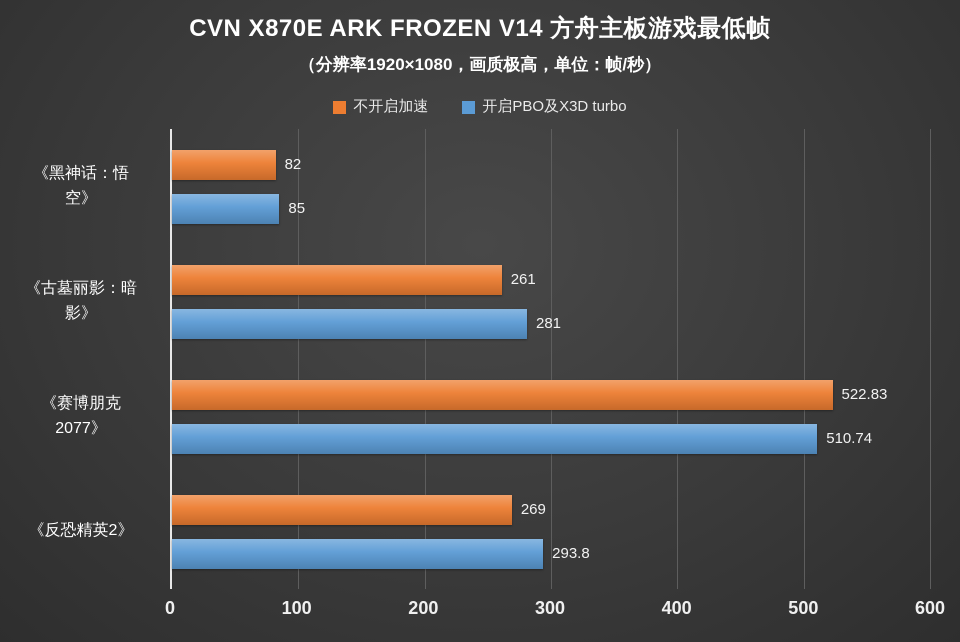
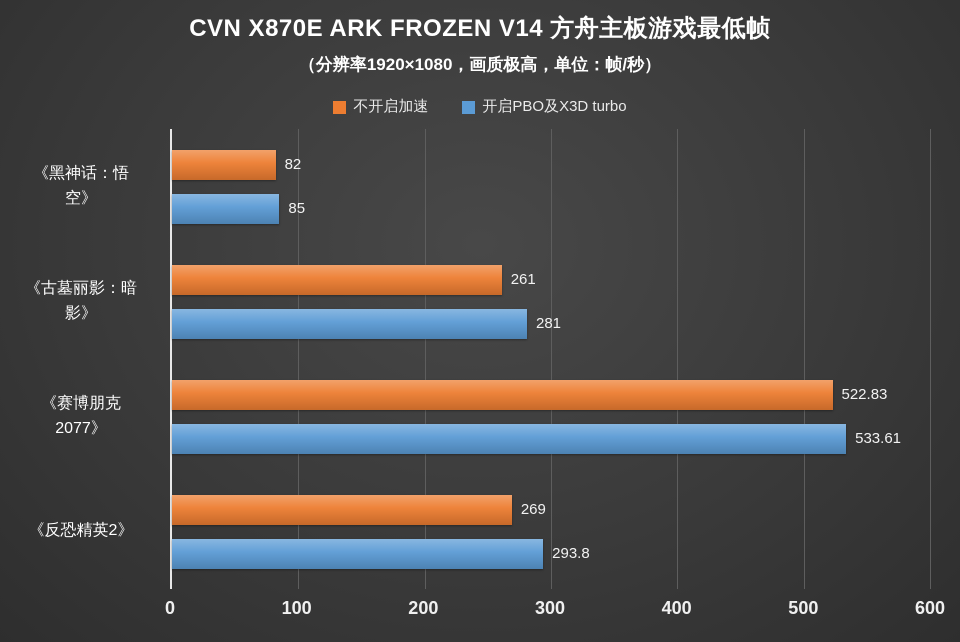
开启PBO及X3D turbo/《赛博朋克2077》: 510.74 -> 533.61
